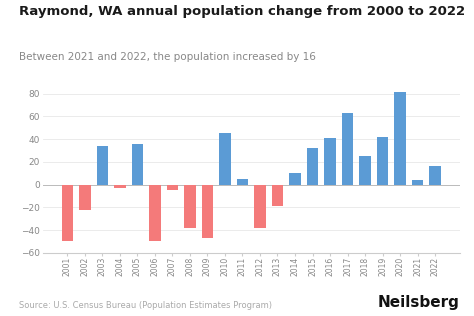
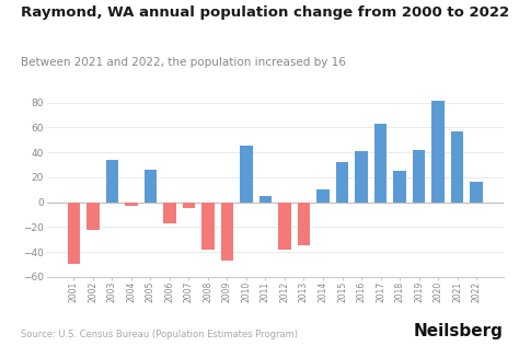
2005: 36 -> 26
2006: -50 -> -17
2013: -19 -> -35
2021: 4 -> 57
